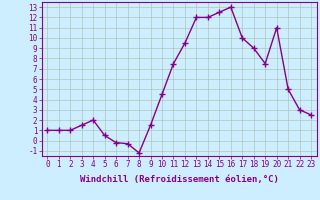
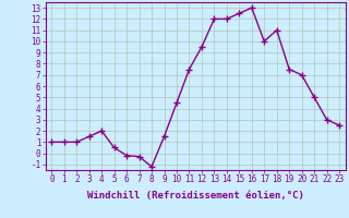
18: 9.0 -> 11.0
20: 11.0 -> 7.0
